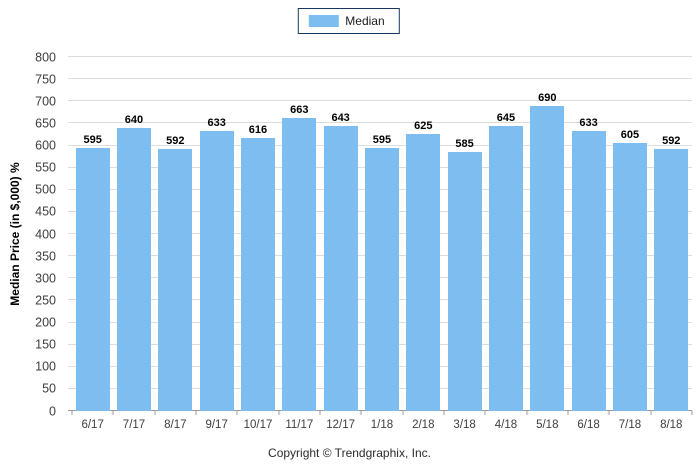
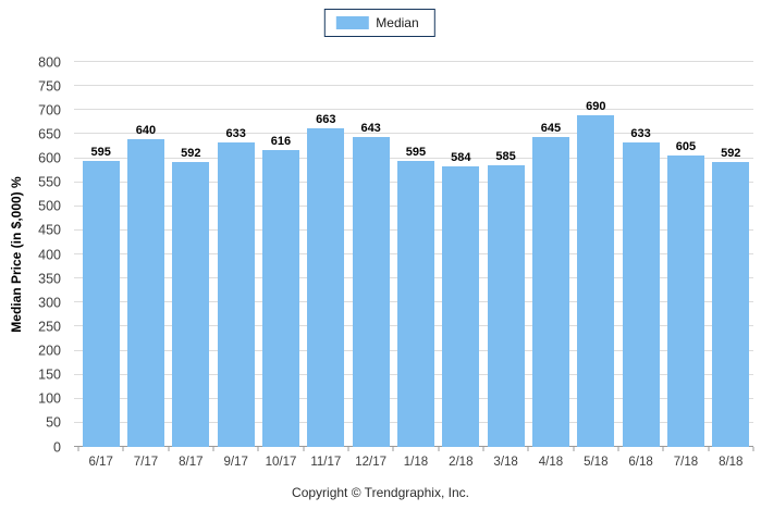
2/18: 625 -> 584
